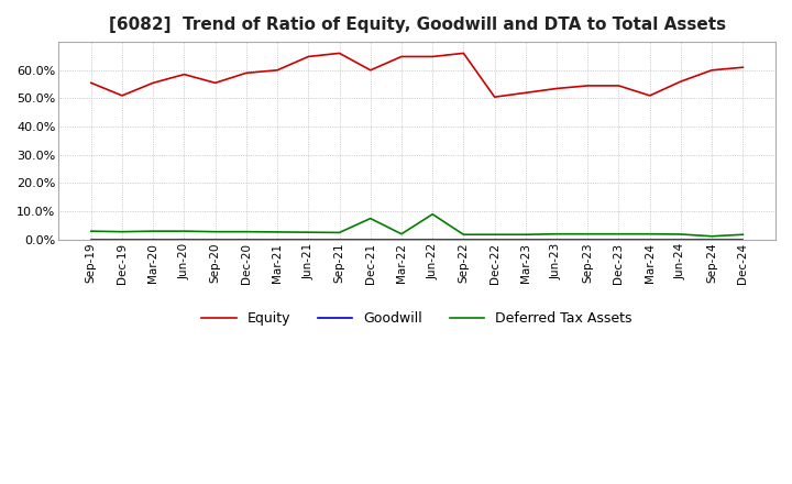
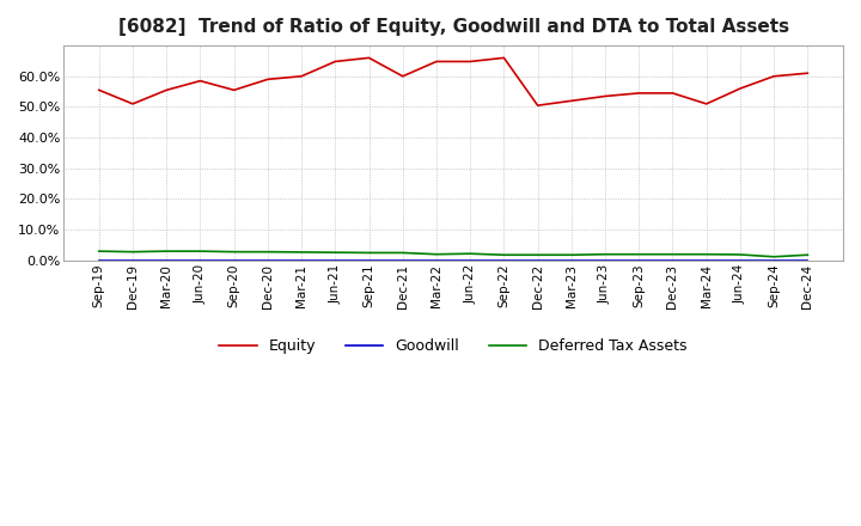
Deferred Tax Assets/Dec-21: 7.5% -> 2.5%
Deferred Tax Assets/Jun-22: 9.0% -> 2.2%
